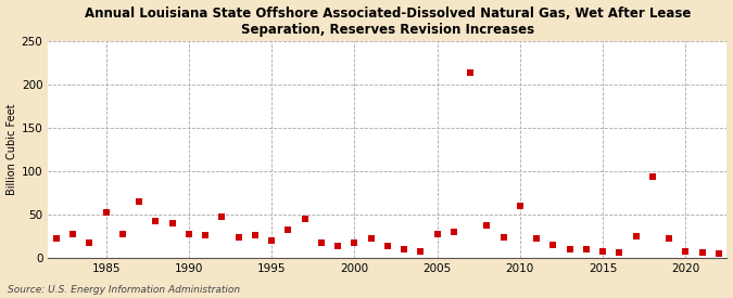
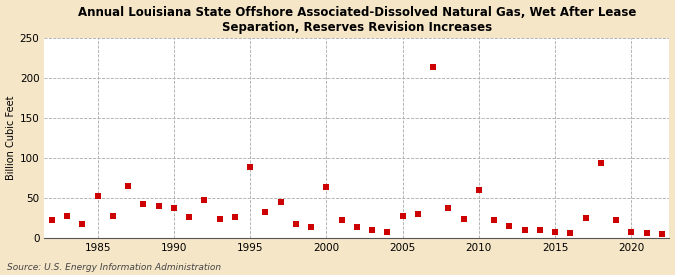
1990: 28 -> 38
1995: 20 -> 88
2000: 18 -> 64
